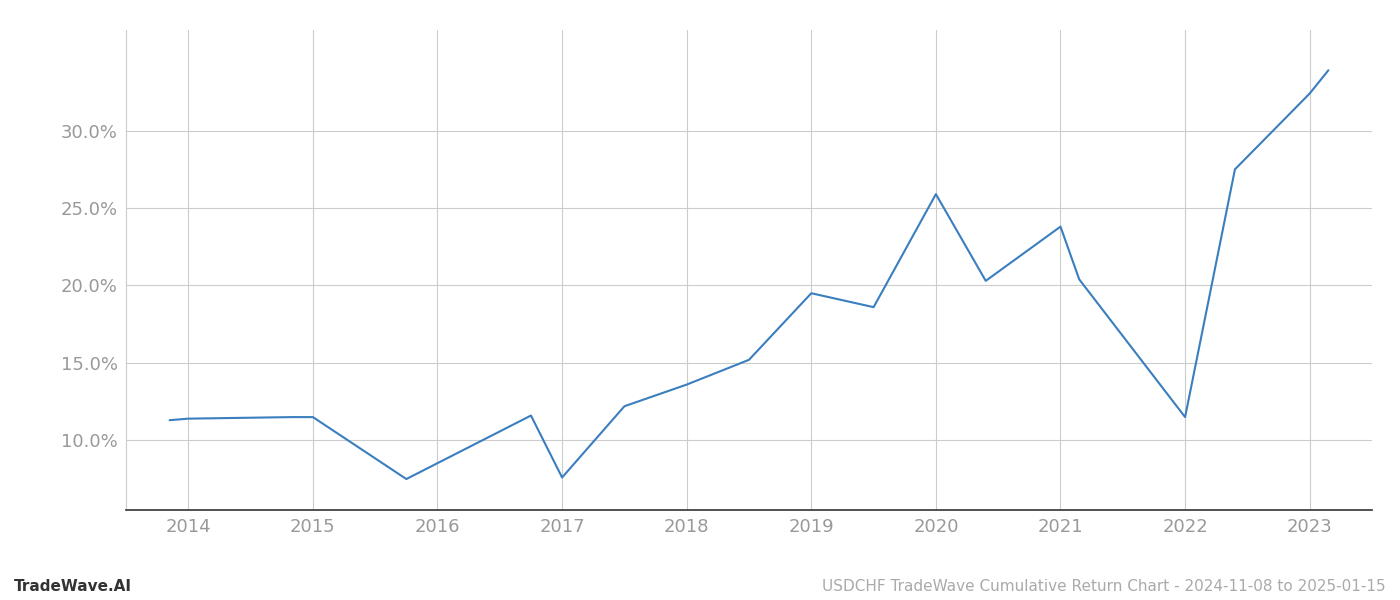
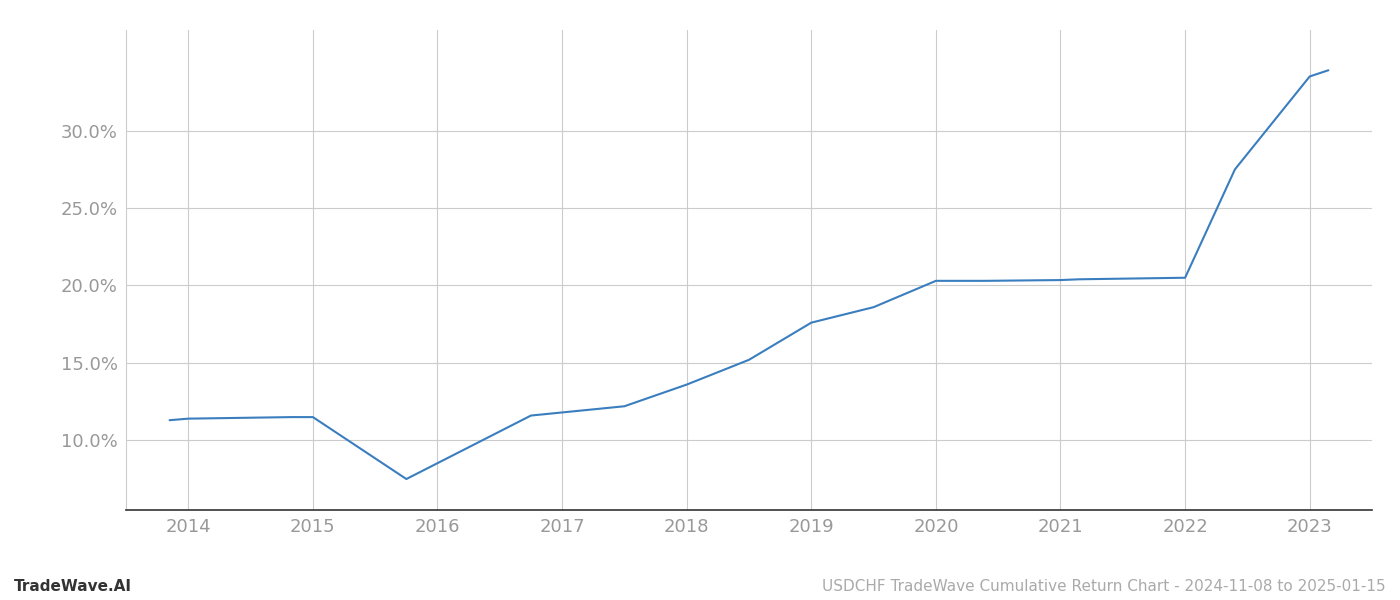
2017: 7.6% -> 11.8%
2019: 19.5% -> 17.6%
2020: 25.9% -> 20.3%
2021: 23.8% -> 20.4%
2022: 11.5% -> 20.5%
2023: 32.4% -> 33.5%
